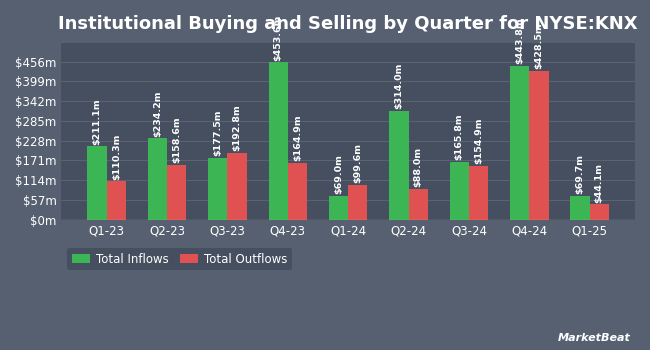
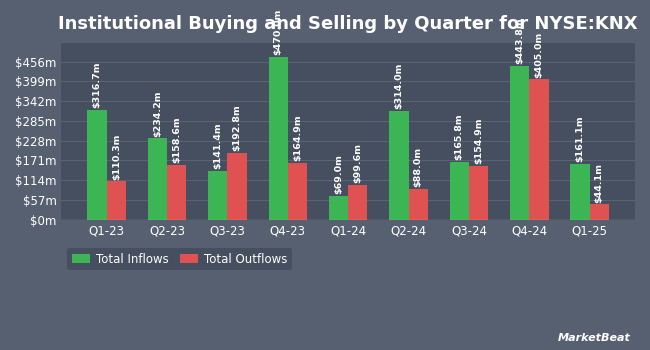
Total Inflows/Q1-23: $211.1m -> $316.7m
Total Inflows/Q3-23: $177.5m -> $141.4m
Total Inflows/Q4-23: $454m -> $470m
Total Outflows/Q4-24: $428m -> $405m
Total Inflows/Q1-25: $69.7m -> $161.1m
